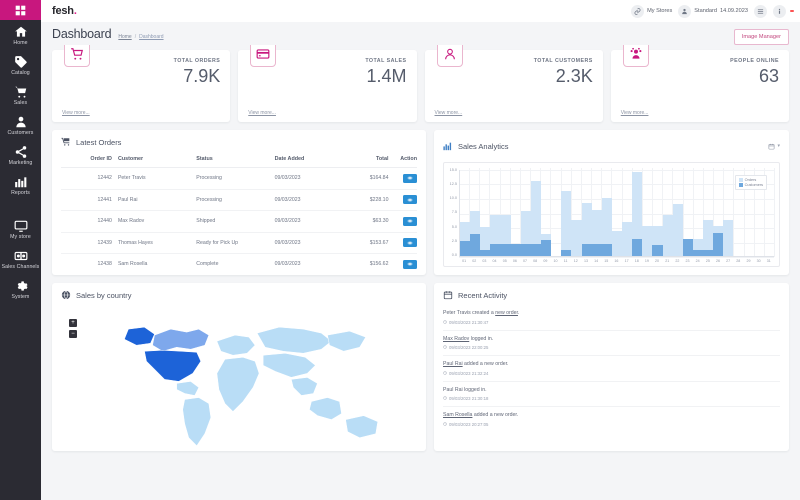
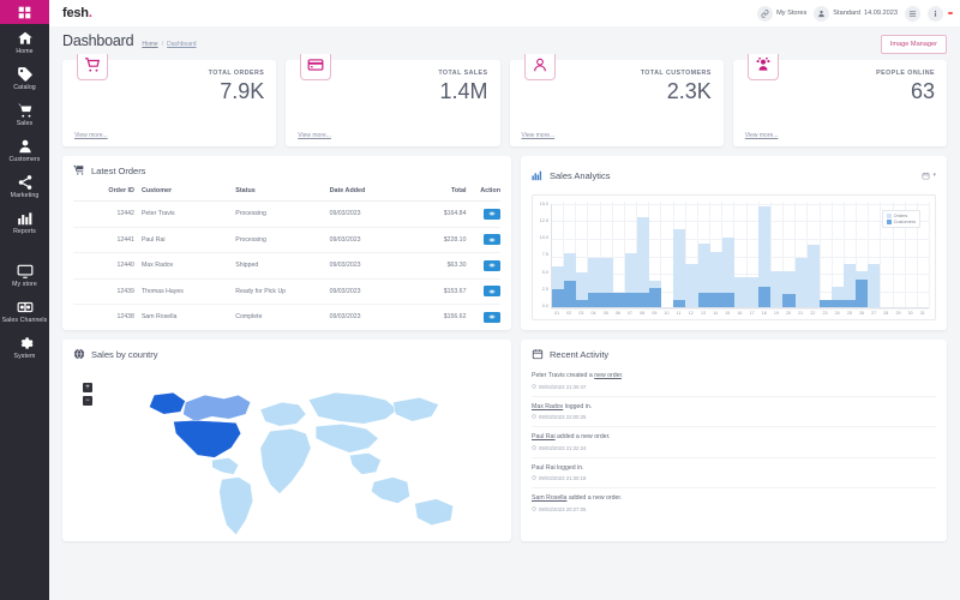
Orders/17: 6 -> 4
Customers/23: 3 -> 1
